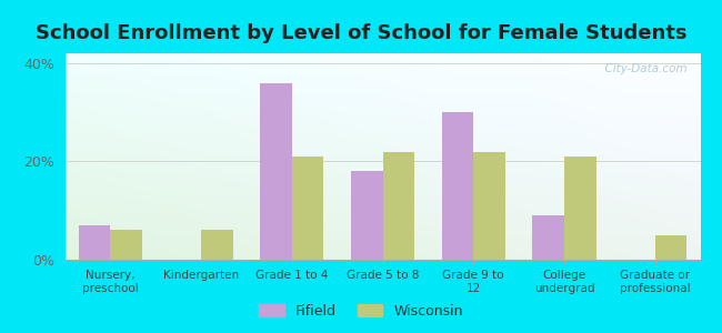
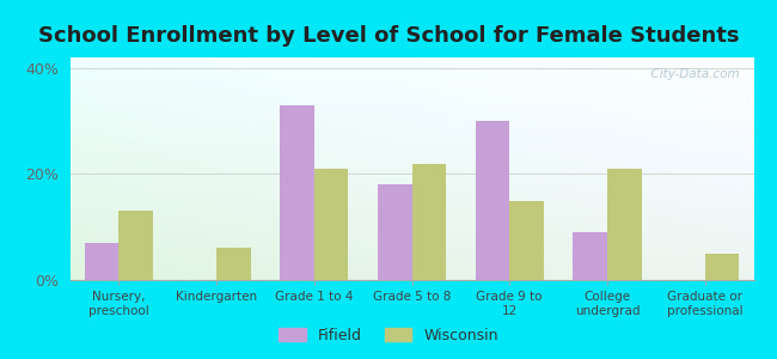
Wisconsin/Nursery, preschool: 6% -> 13%
Fifield/Grade 1 to 4: 36% -> 33%
Wisconsin/Grade 9 to 12: 22% -> 15%
